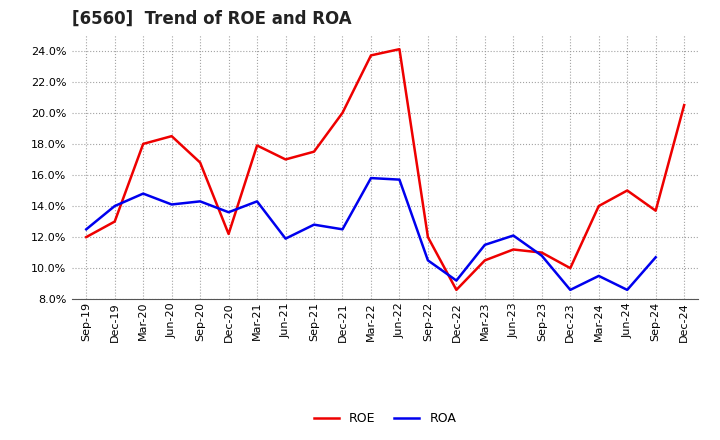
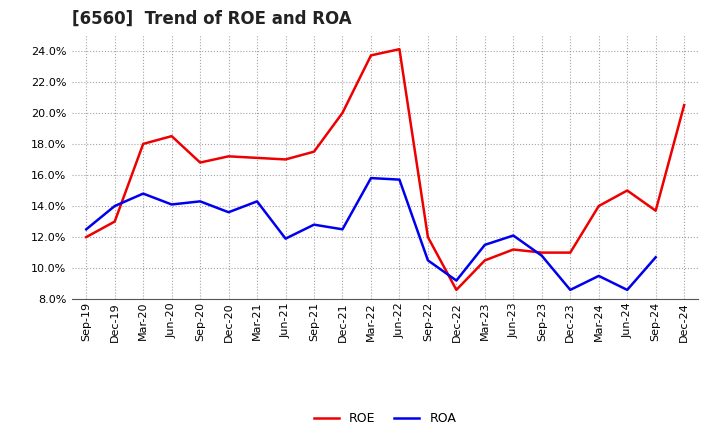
ROE/Dec-20: 12.2% -> 17.2%
ROE/Mar-21: 17.9% -> 17.1%
ROE/Dec-23: 10.0% -> 11.0%
